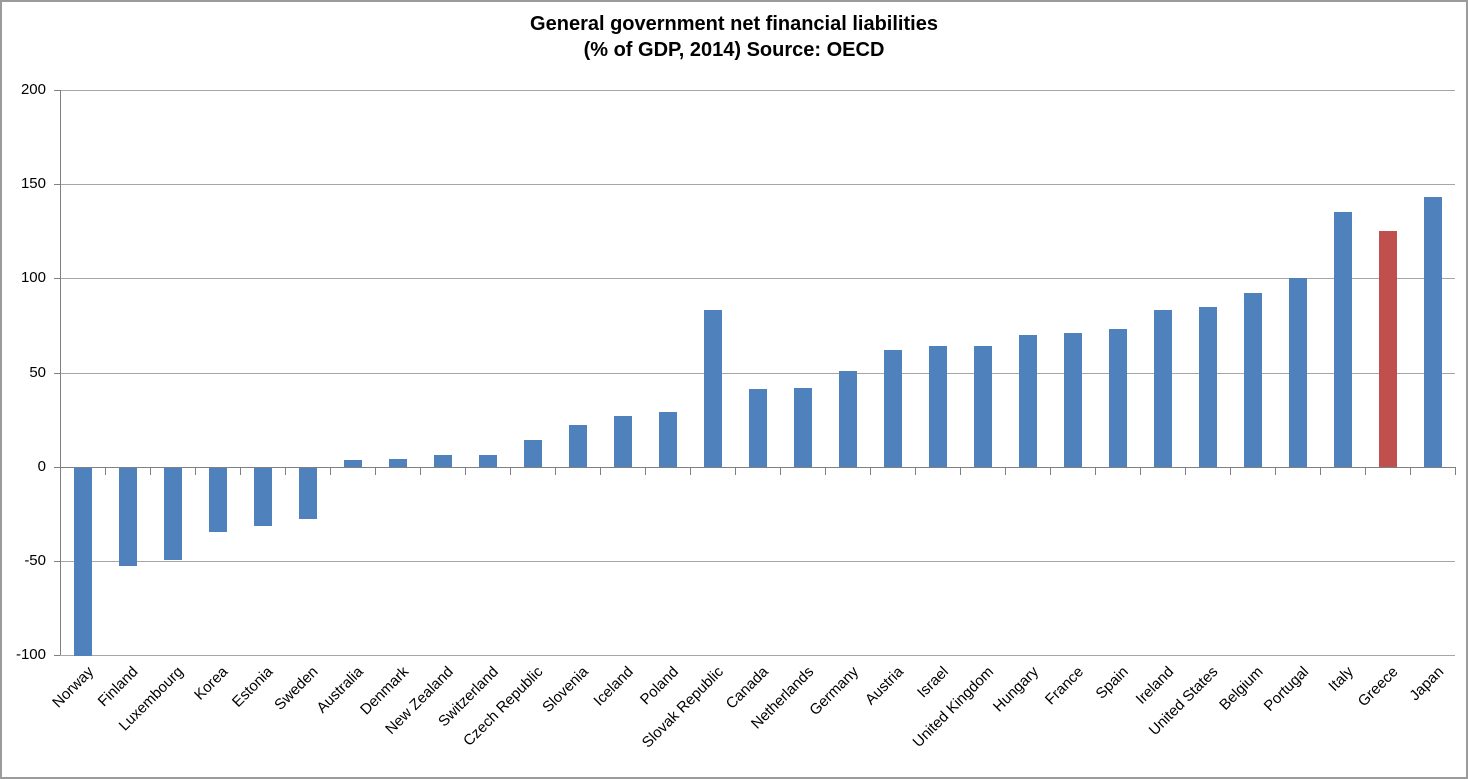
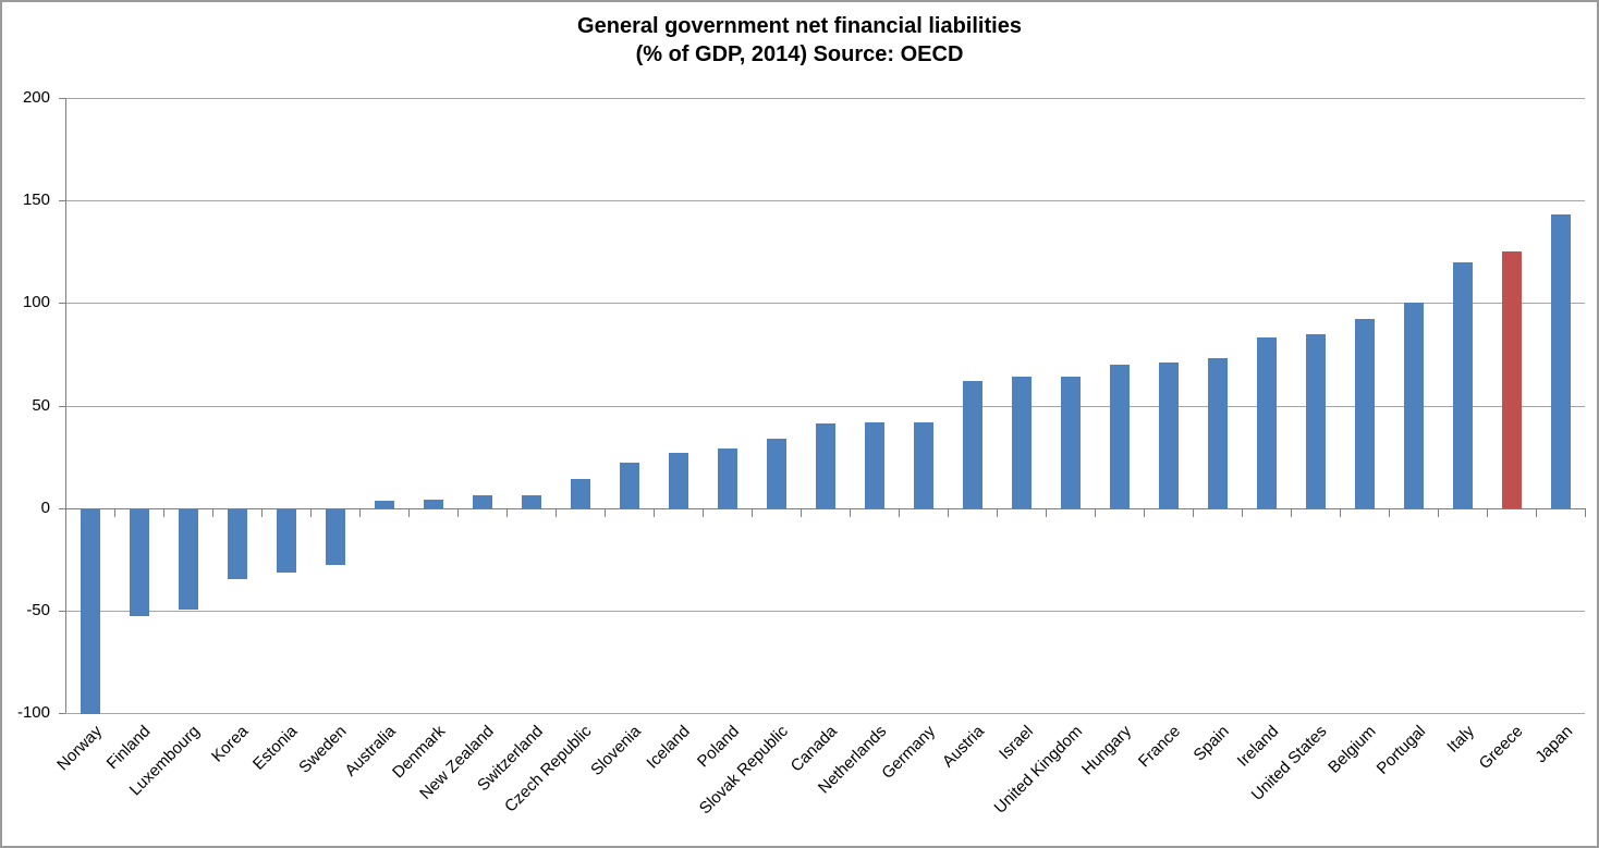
Slovak Republic: 83 -> 34
Germany: 51 -> 42
Italy: 135 -> 120
